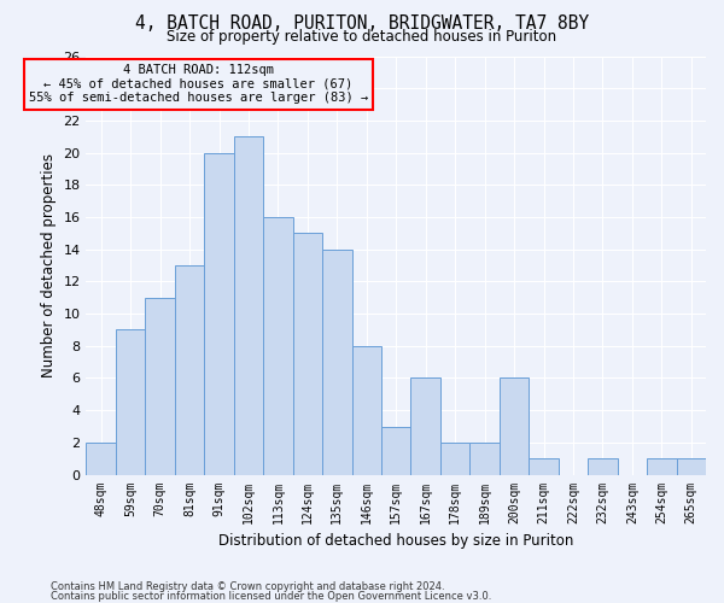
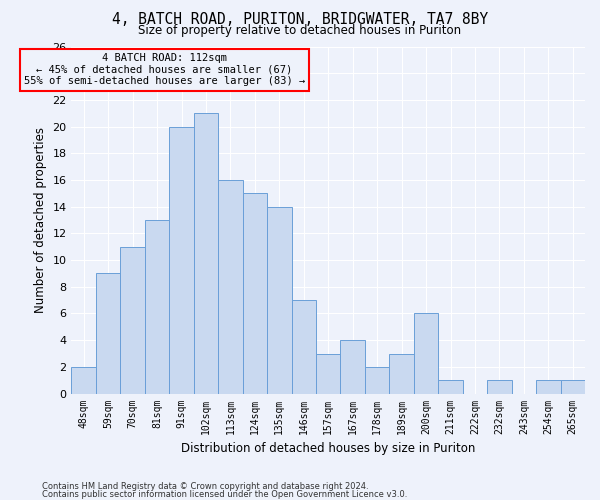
146sqm: 8 -> 7
167sqm: 6 -> 4
189sqm: 2 -> 3
